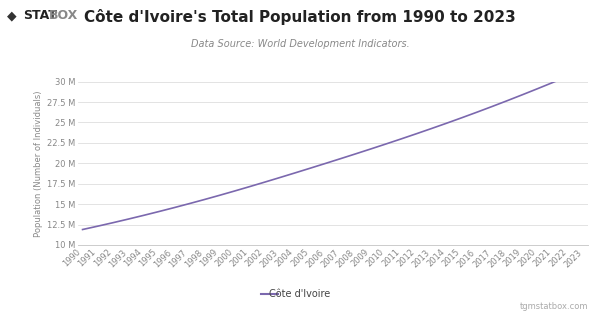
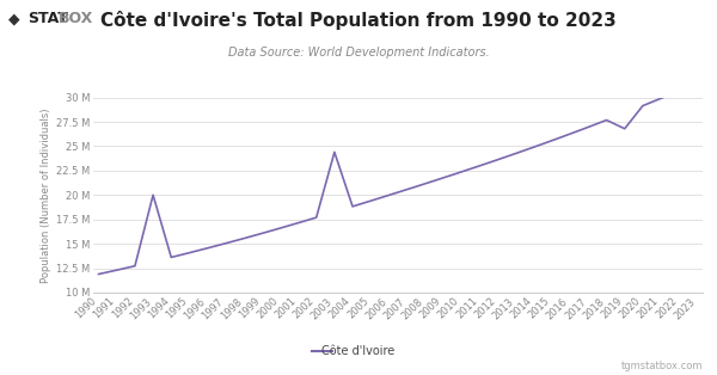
1993: 13.2 M -> 20.0 M
2003: 18.3 M -> 24.4 M
2019: 28.4 M -> 26.8 M
